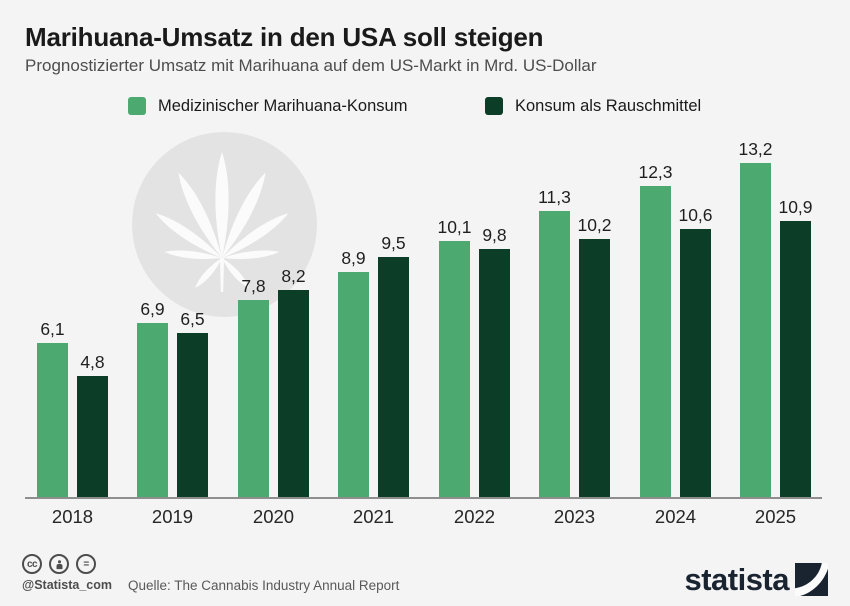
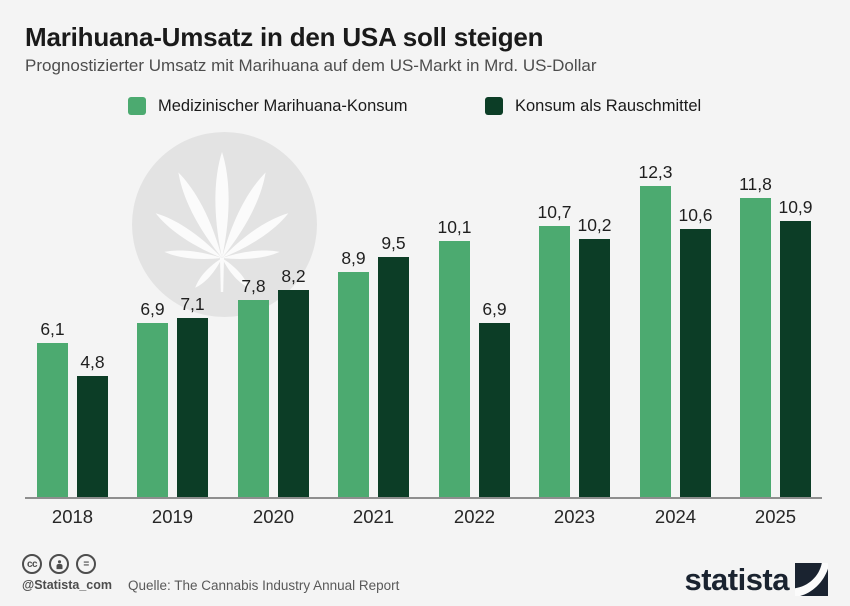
Konsum als Rauschmittel/2019: 6,5 -> 7,1
Konsum als Rauschmittel/2022: 9,8 -> 6,9
Medizinischer Marihuana-Konsum/2023: 11,3 -> 10,7
Medizinischer Marihuana-Konsum/2025: 13,2 -> 11,8
